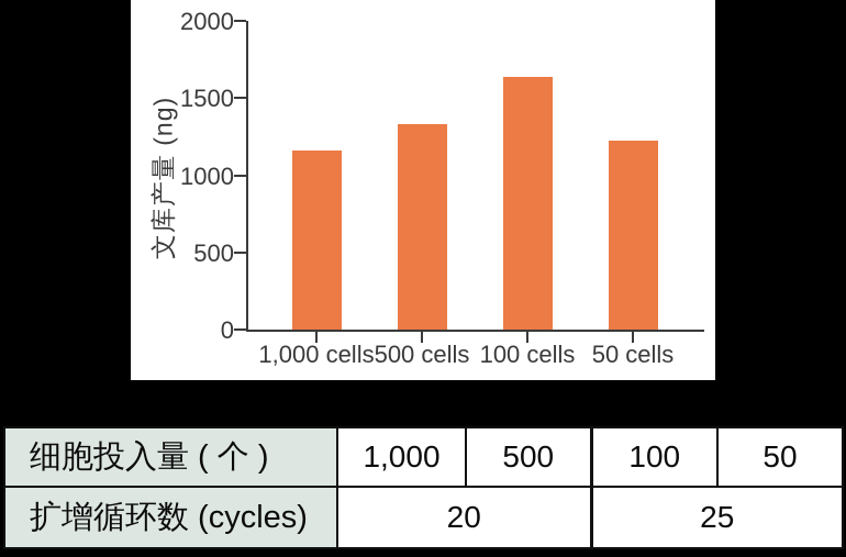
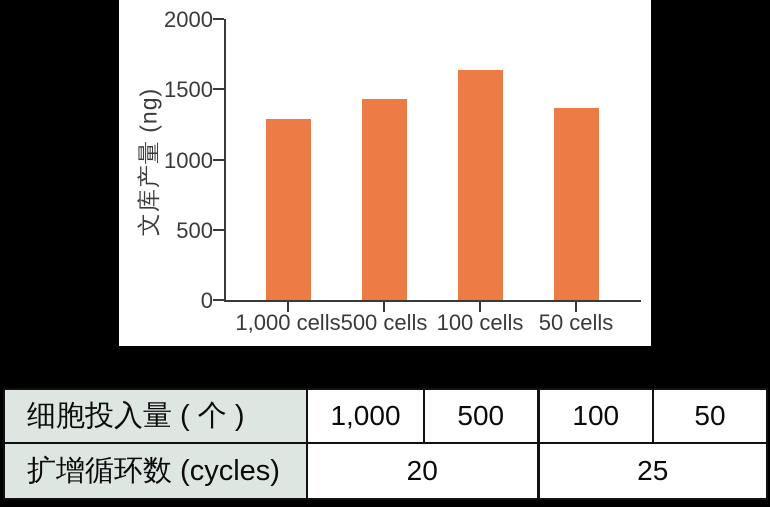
1,000 cells: 1160 -> 1290
500 cells: 1330 -> 1430
50 cells: 1220 -> 1370
